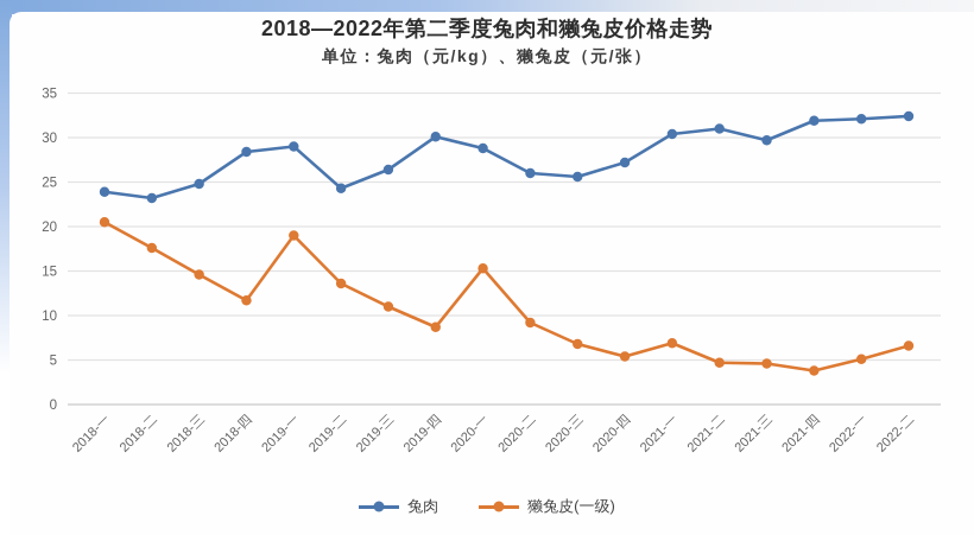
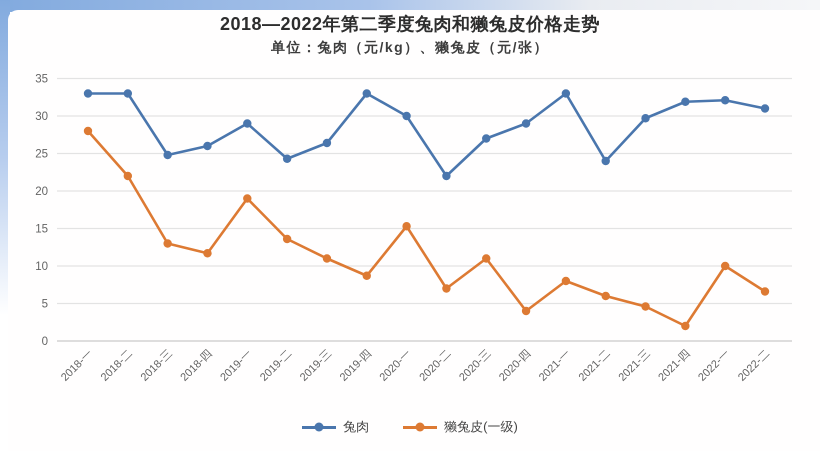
兔肉/2018-一: 24 -> 33
獭兔皮(一级)/2018-一: 20 -> 28
兔肉/2018-二: 23 -> 33
獭兔皮(一级)/2018-二: 18 -> 22
獭兔皮(一级)/2018-三: 15 -> 13
兔肉/2018-四: 28 -> 26
兔肉/2019-四: 30 -> 33
兔肉/2020-一: 29 -> 30
兔肉/2020-二: 26 -> 22
獭兔皮(一级)/2020-二: 9 -> 7
兔肉/2020-三: 26 -> 27
獭兔皮(一级)/2020-三: 7 -> 11
兔肉/2020-四: 27 -> 29
獭兔皮(一级)/2020-四: 5 -> 4
兔肉/2021-一: 30 -> 33
獭兔皮(一级)/2021-一: 7 -> 8
兔肉/2021-二: 31 -> 24
獭兔皮(一级)/2021-二: 5 -> 6
獭兔皮(一级)/2021-四: 4 -> 2
獭兔皮(一级)/2022-一: 5 -> 10
兔肉/2022-二: 32 -> 31
